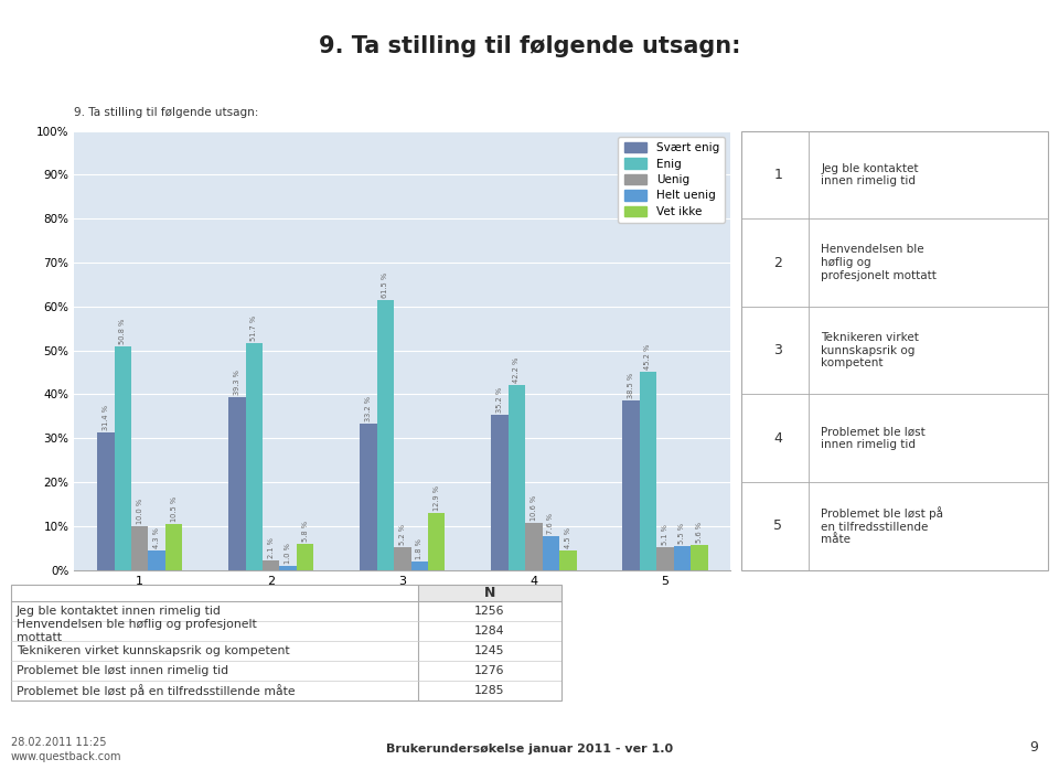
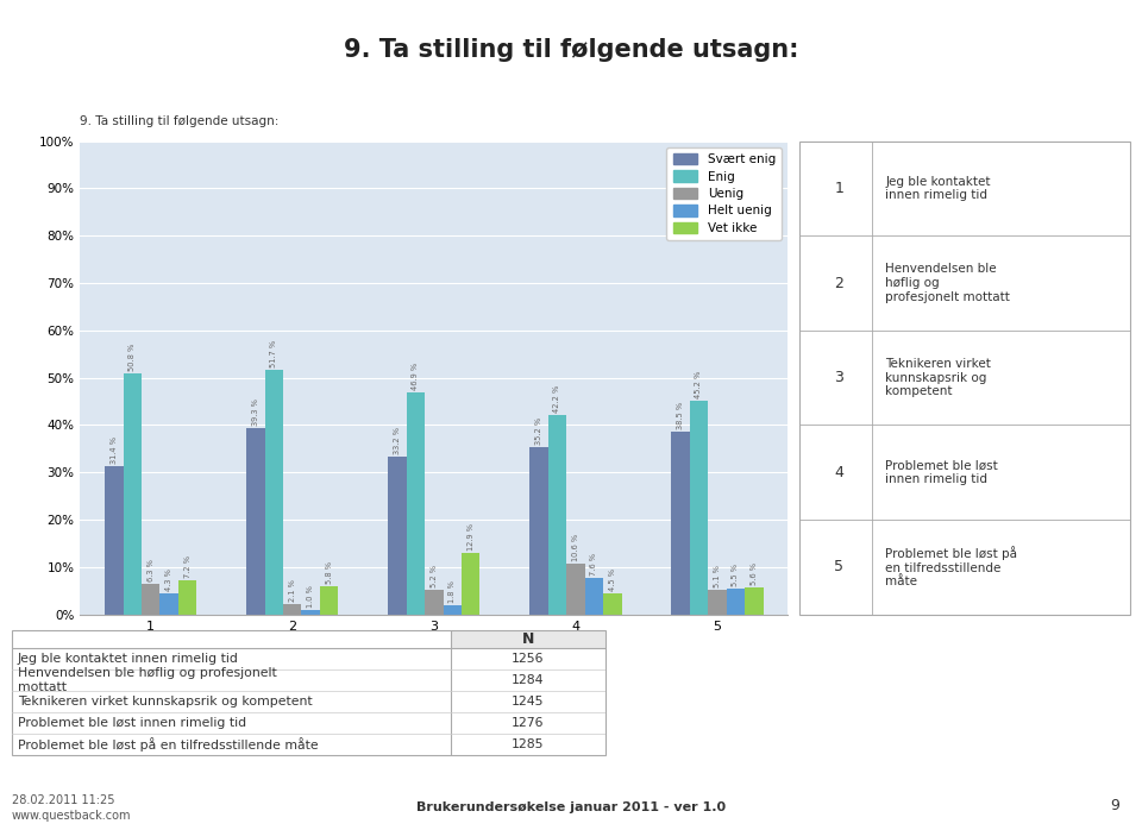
Uenig/1: 10.0% -> 6.3%
Vet ikke/1: 10.5% -> 7.2%
Enig/3: 61.5% -> 46.9%
